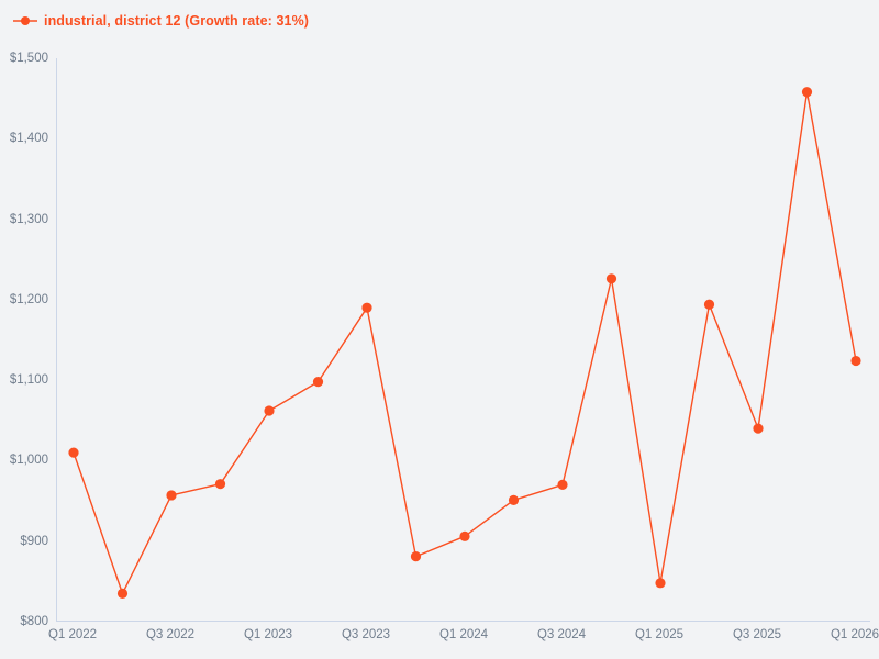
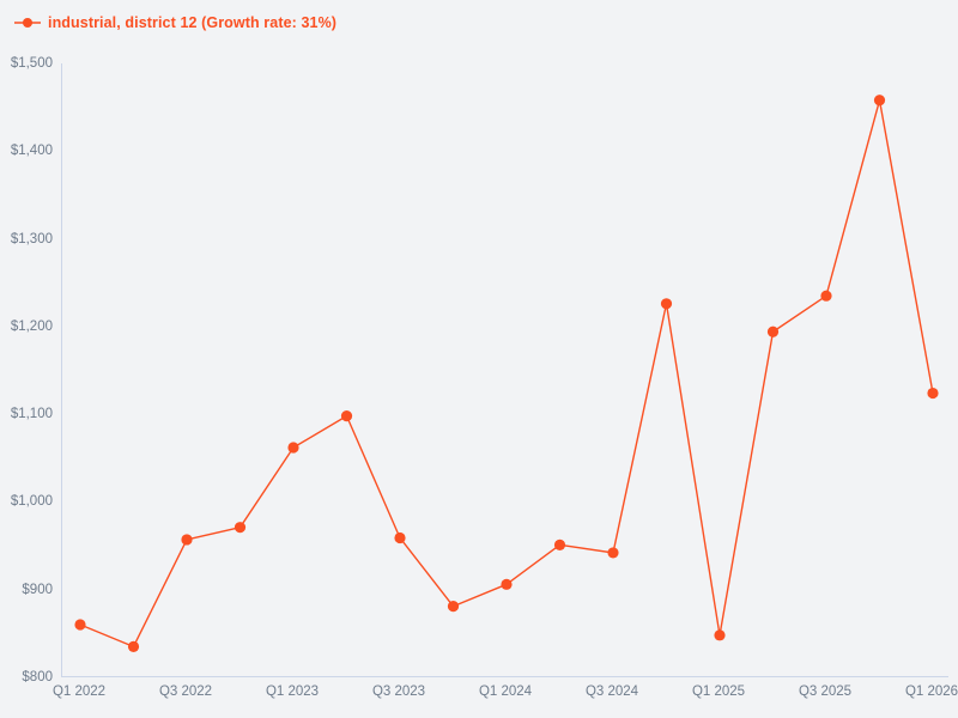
Q1 2022: $1010 -> $860
Q3 2023: $1190 -> $960
Q3 2024: $970 -> $940
Q3 2025: $1040 -> $1240
